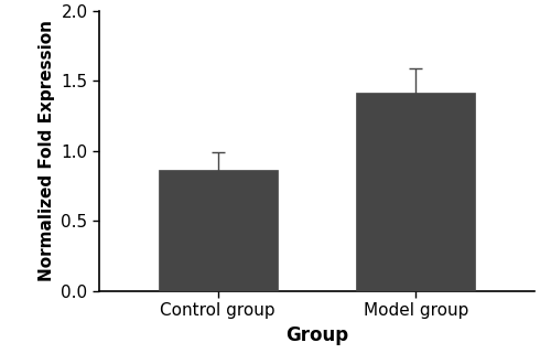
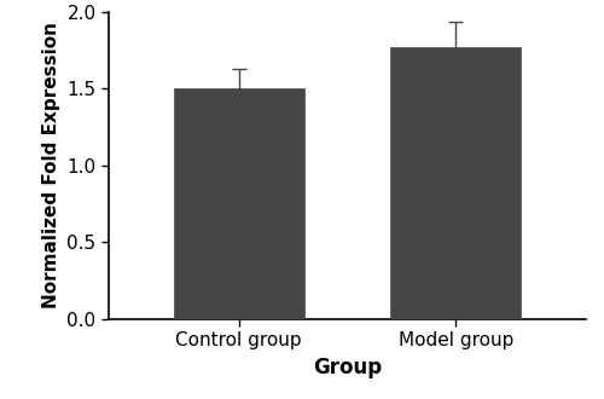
Control group: 0.86 -> 1.50
Model group: 1.42 -> 1.77
